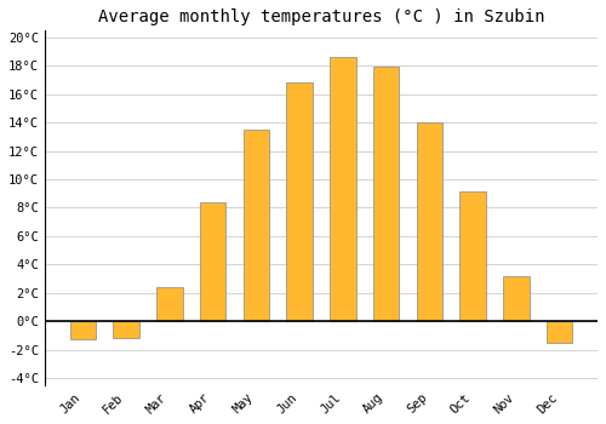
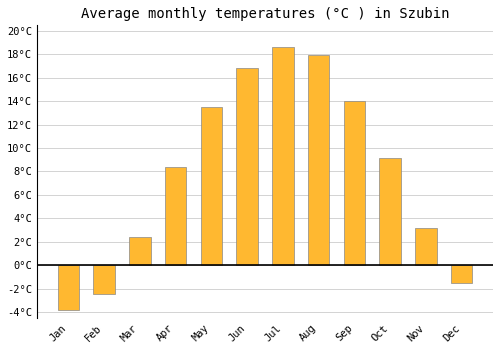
Jan: -1.3°C -> -3.8°C
Feb: -1.2°C -> -2.5°C
